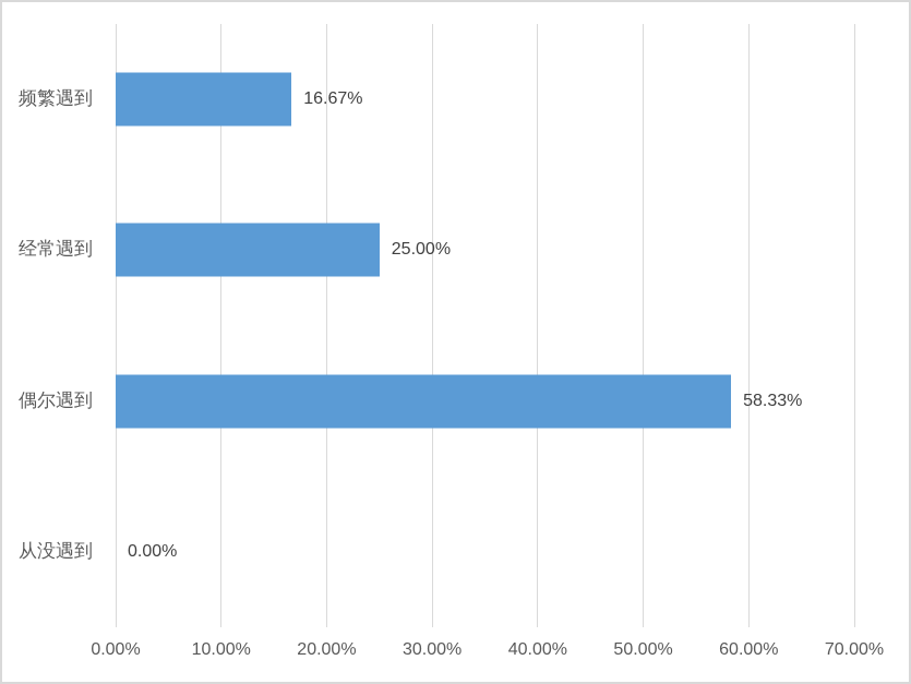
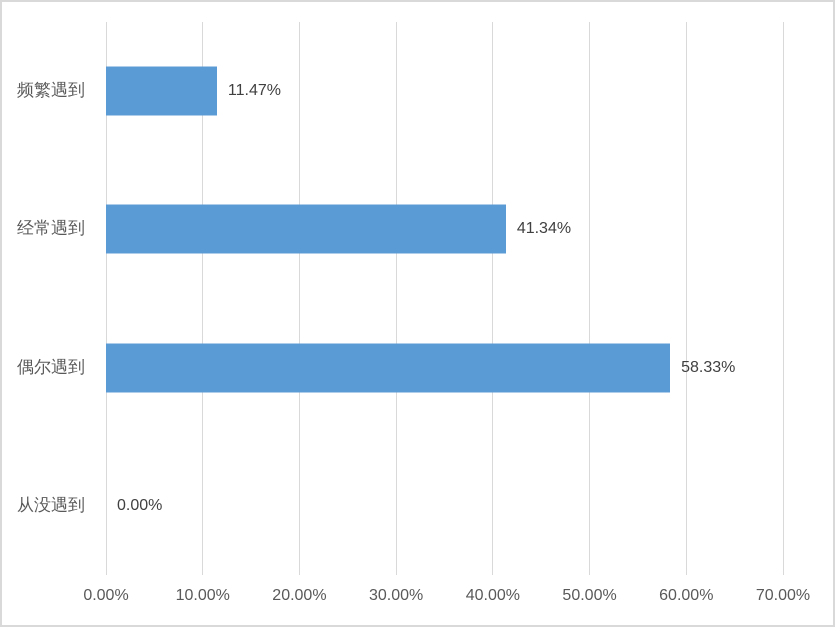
频繁遇到: 16.67% -> 11.47%
经常遇到: 25.00% -> 41.34%
